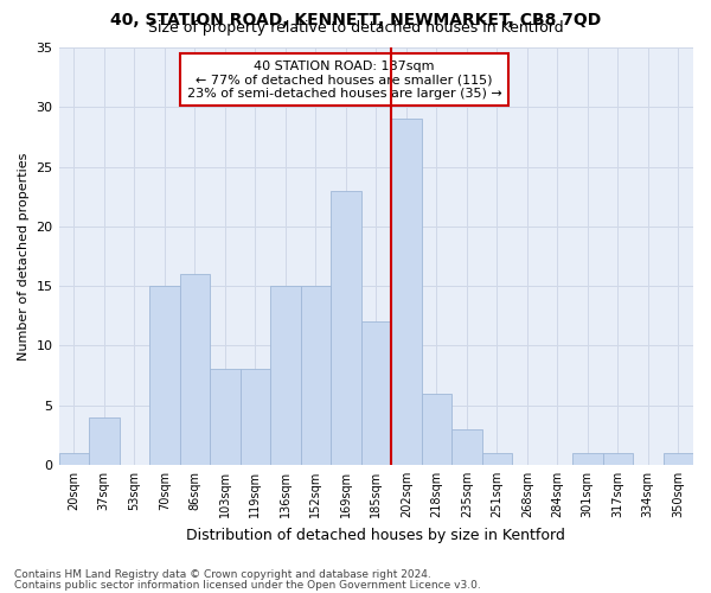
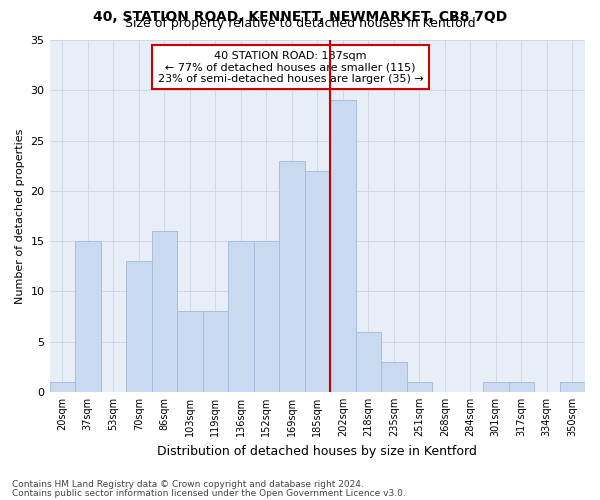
37sqm: 4 -> 15
70sqm: 15 -> 13
185sqm: 12 -> 22
